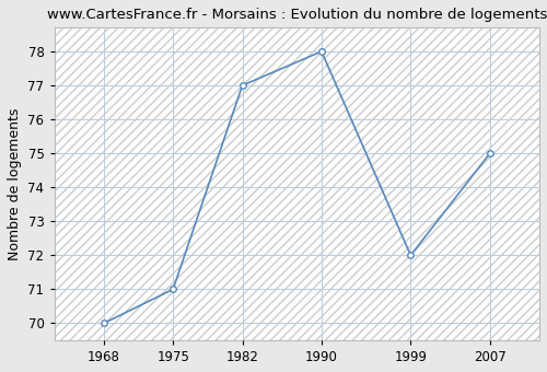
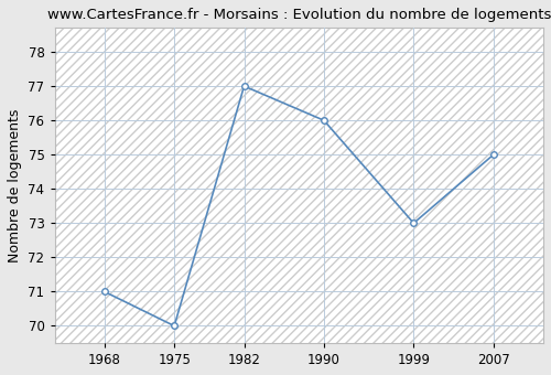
1968: 70 -> 71
1975: 71 -> 70
1990: 78 -> 76
1999: 72 -> 73
